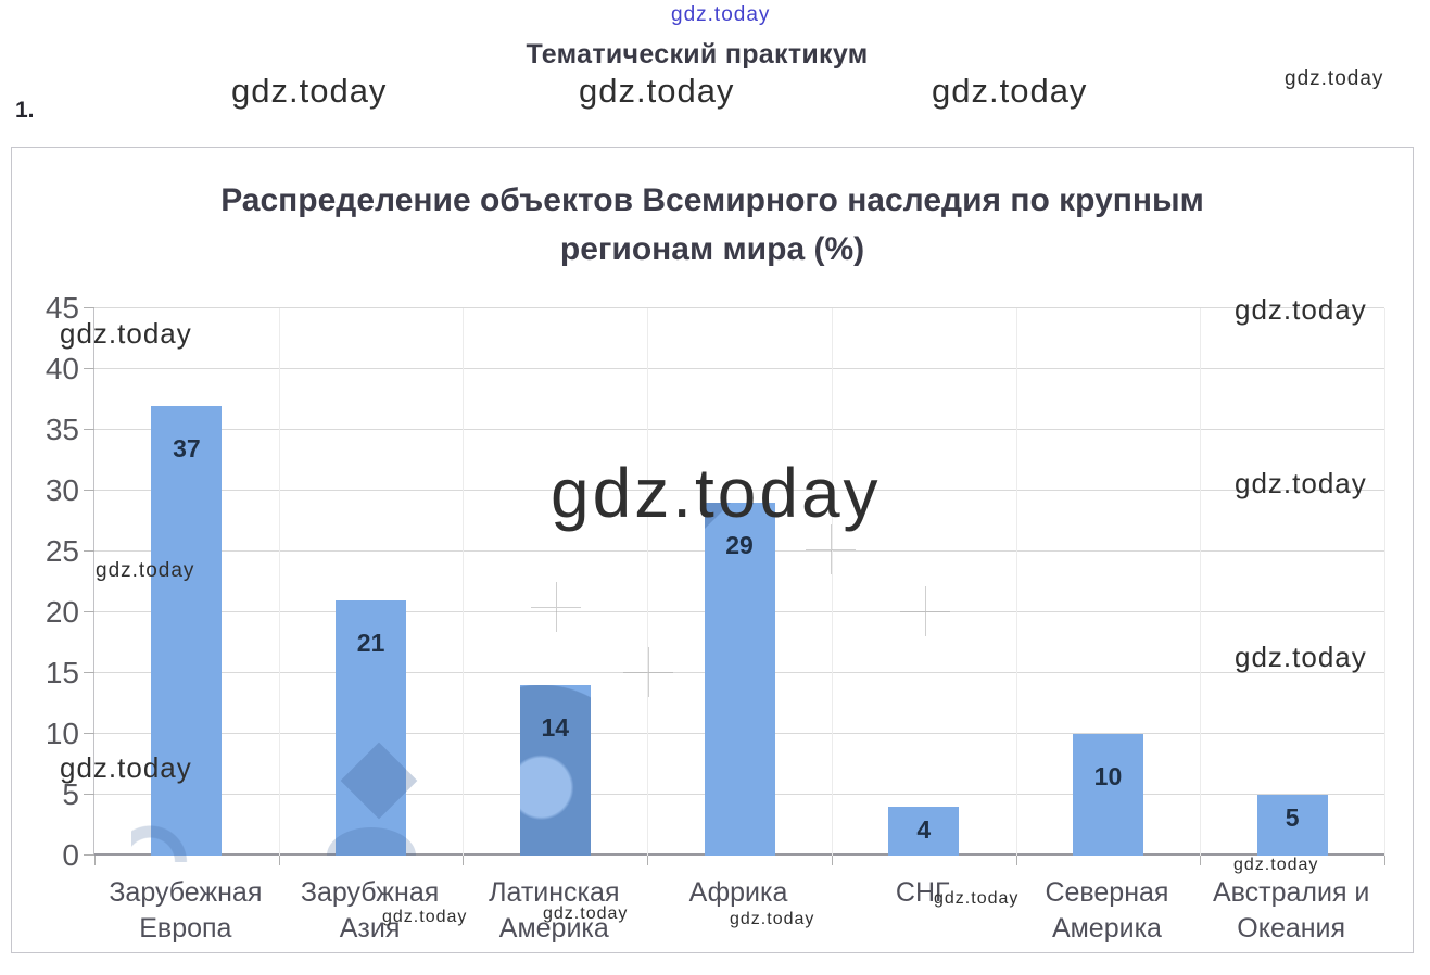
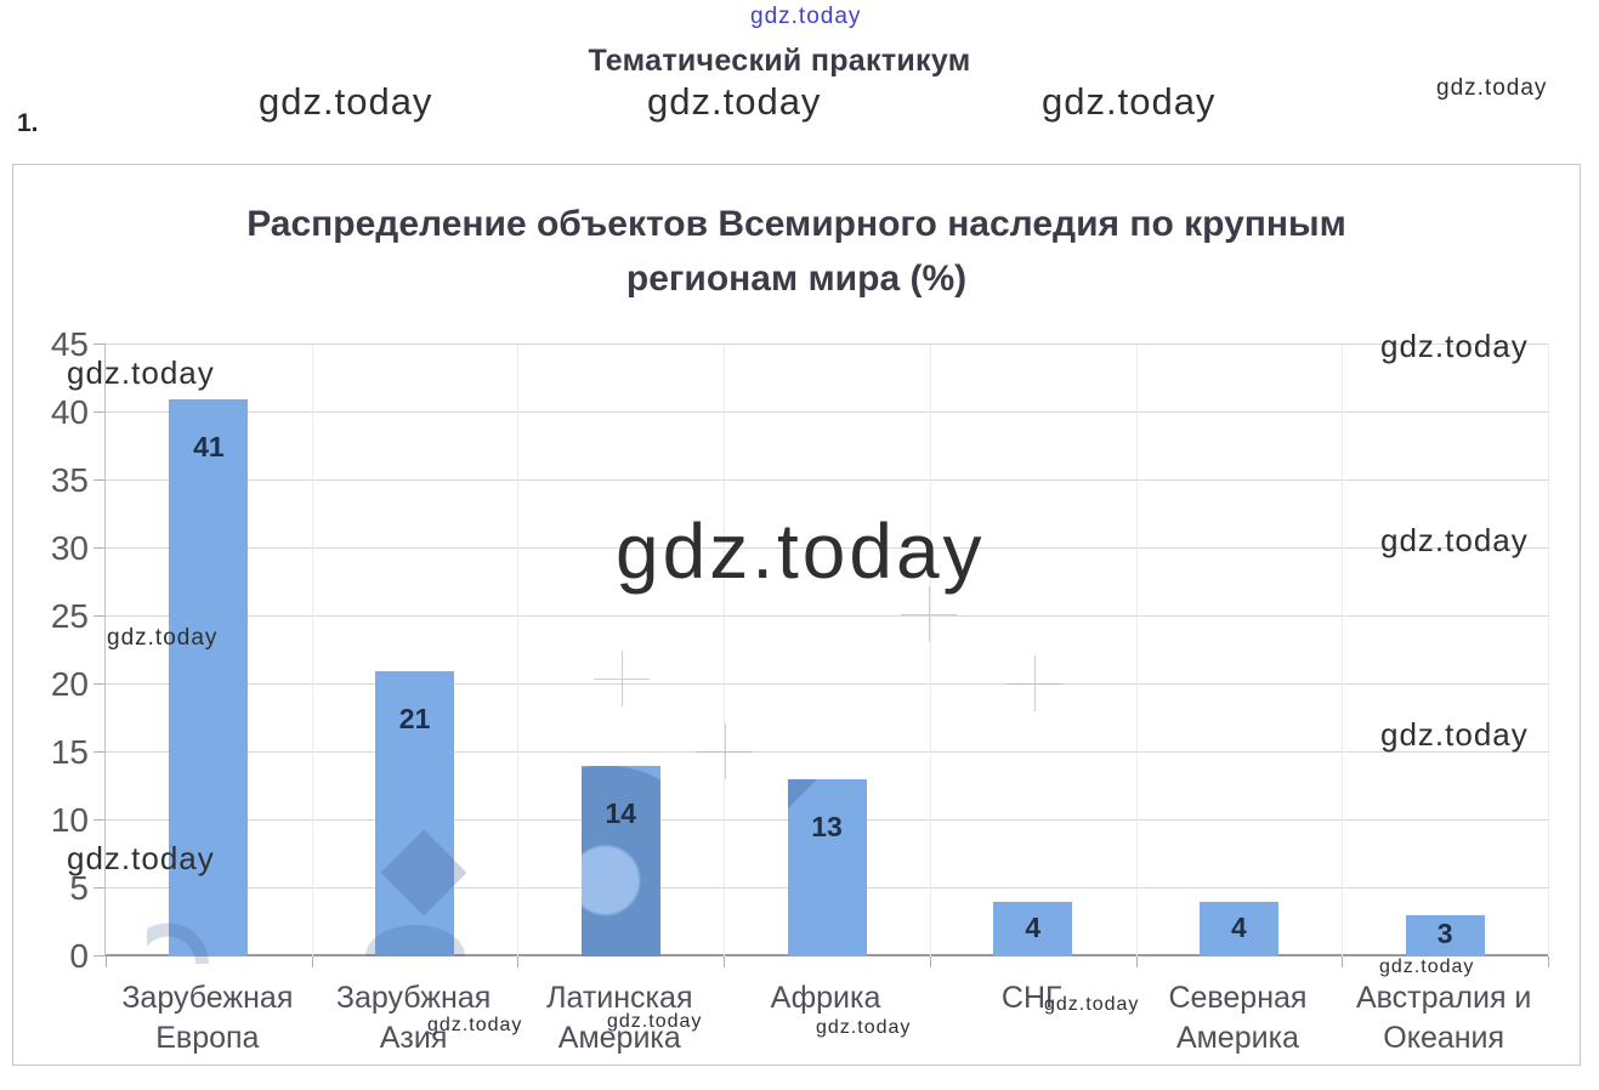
Зарубежная Европа: 37 -> 41
Африка: 29 -> 13
Северная Америка: 10 -> 4
Австралия и Океания: 5 -> 3
